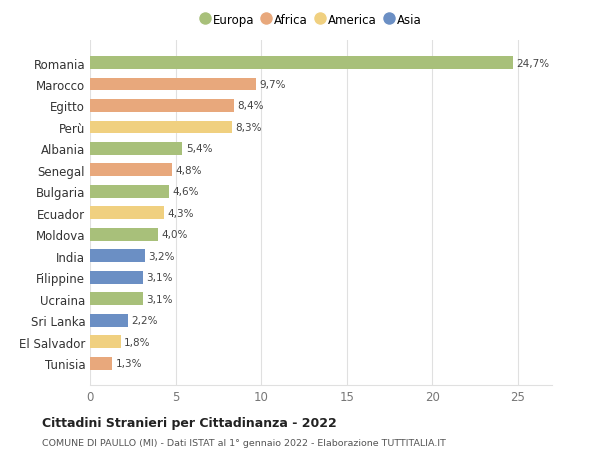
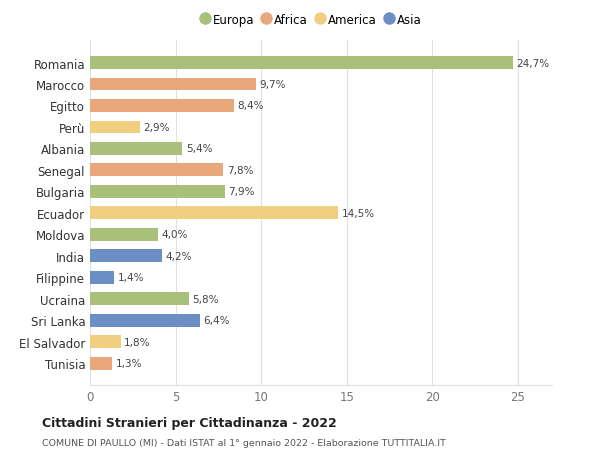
Perù: 8,3% -> 2,9%
Senegal: 4,8% -> 7,8%
Bulgaria: 4,6% -> 7,9%
Ecuador: 4,3% -> 14,5%
India: 3,2% -> 4,2%
Filippine: 3,1% -> 1,4%
Ucraina: 3,1% -> 5,8%
Sri Lanka: 2,2% -> 6,4%
